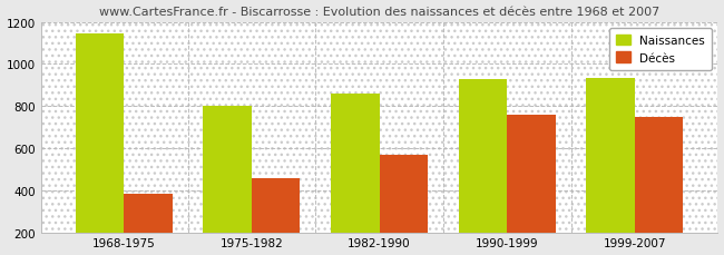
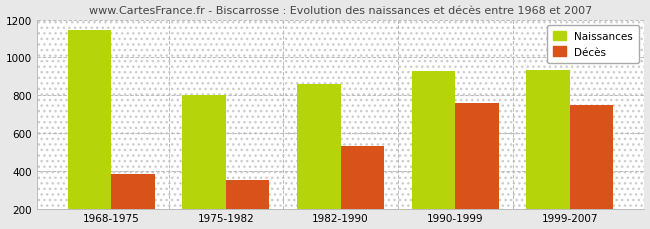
Décès/1975-1982: 460 -> 350
Décès/1982-1990: 570 -> 530
